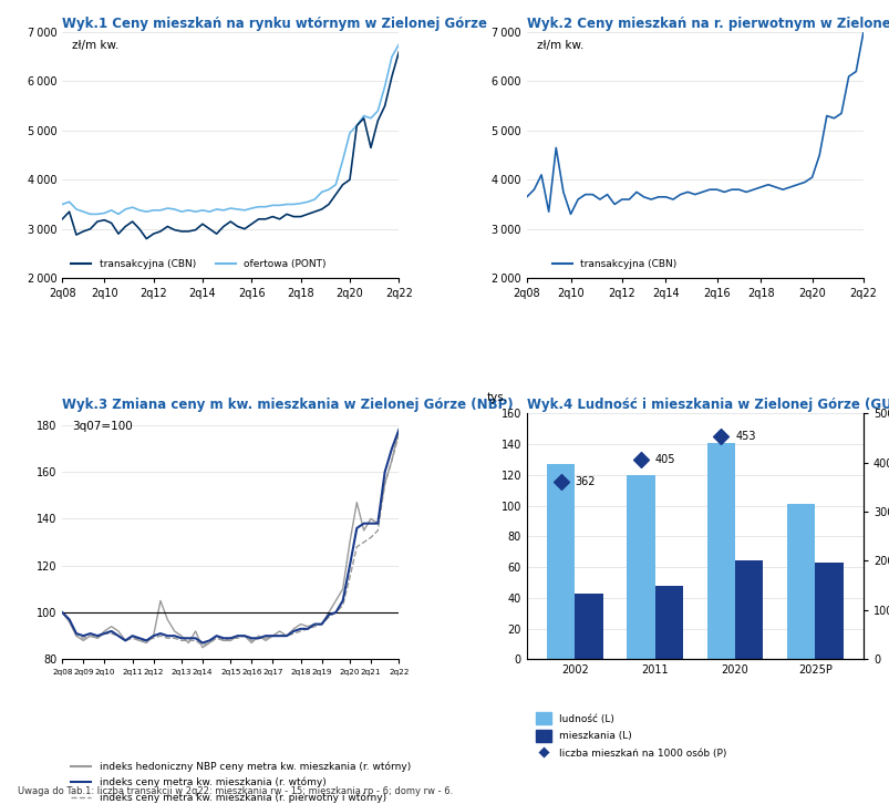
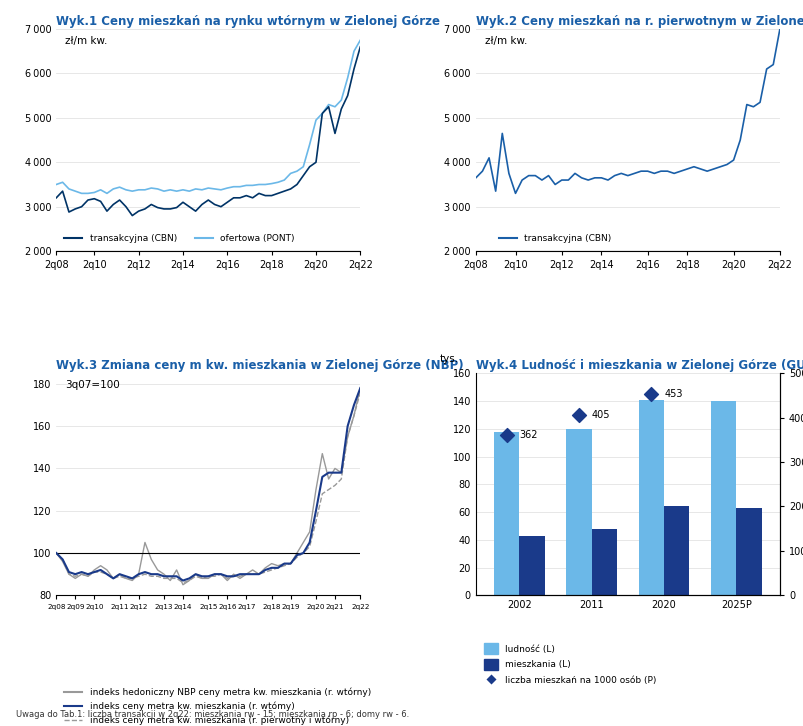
ludność (L)/2002: 127 -> 118
ludność (L)/2025P: 101 -> 140
